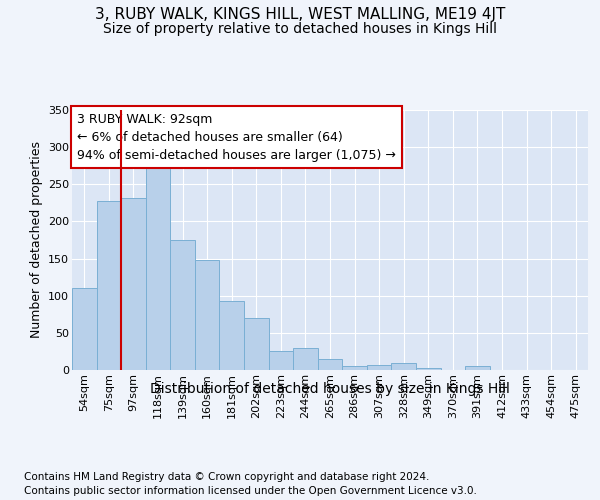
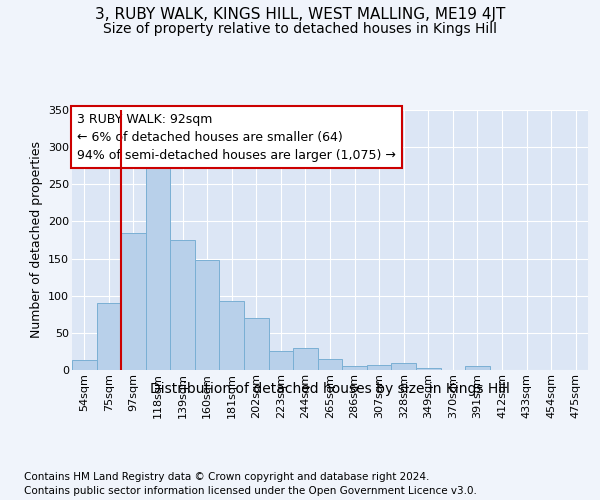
54sqm: 110 -> 13
75sqm: 228 -> 90
97sqm: 232 -> 185
